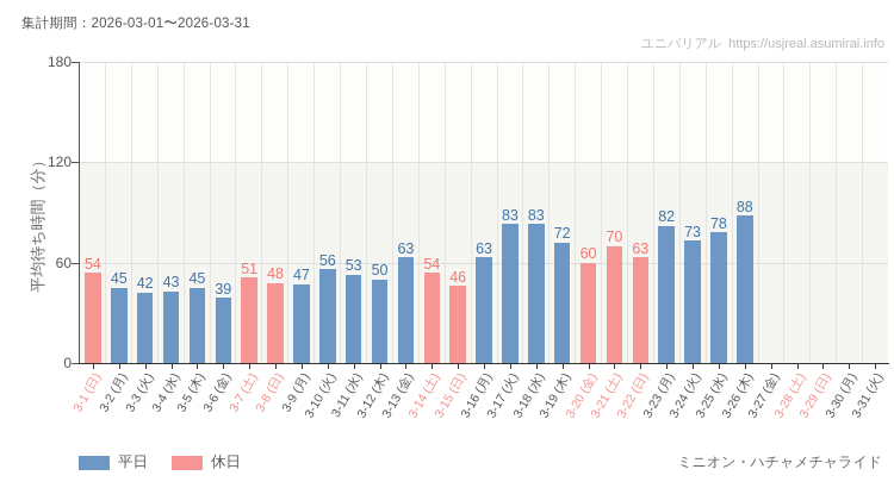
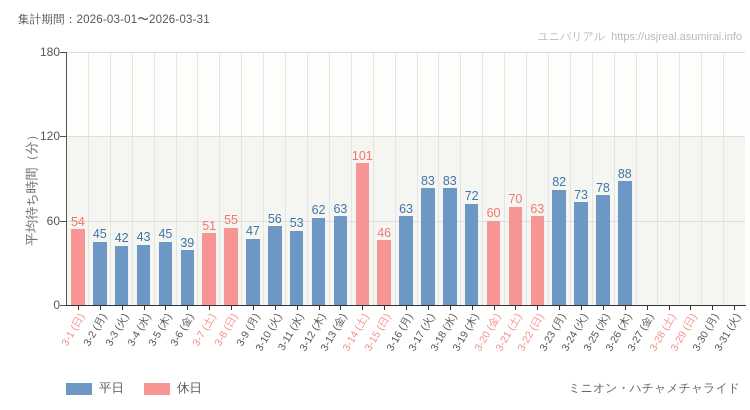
3-8 (日): 48 -> 55
3-12 (木): 50 -> 62
3-14 (土): 54 -> 101
